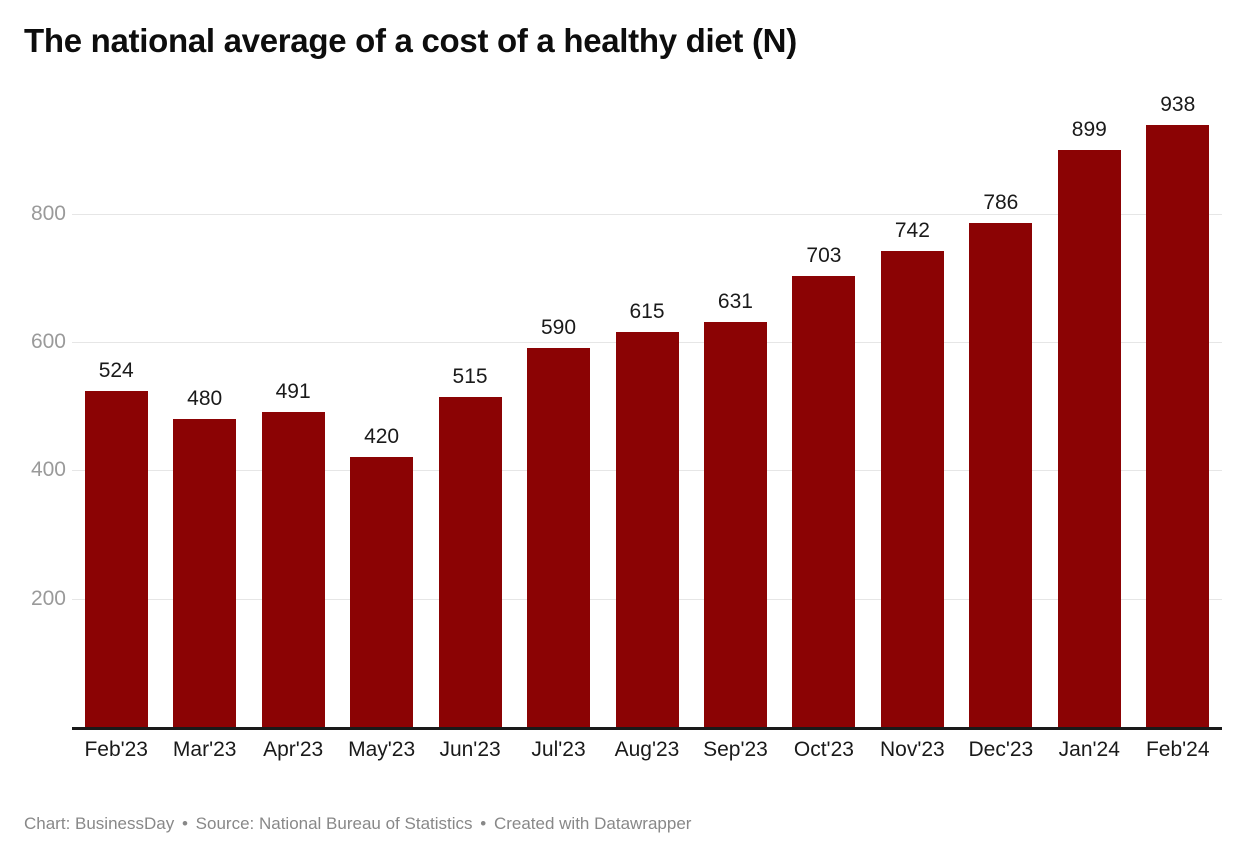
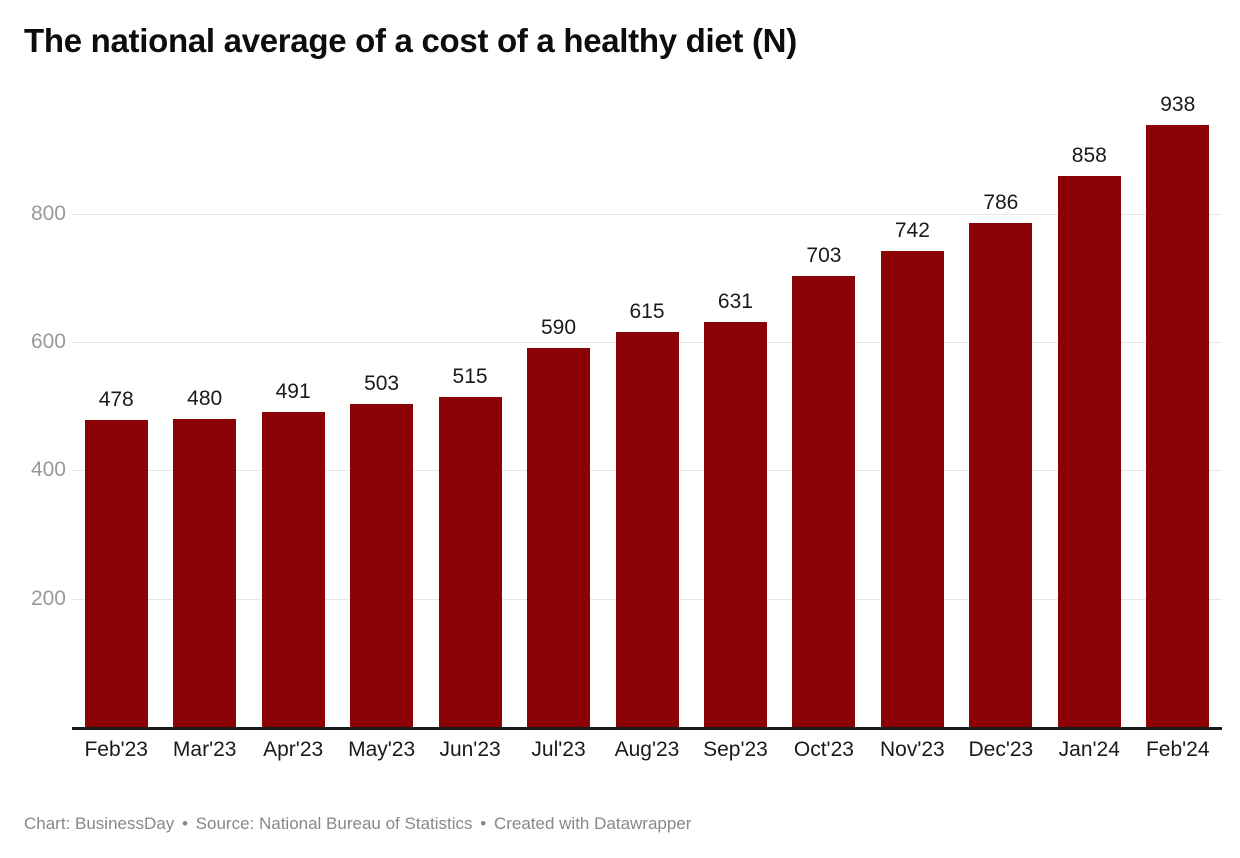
Feb'23: 524 -> 478
May'23: 420 -> 503
Jan'24: 899 -> 858
